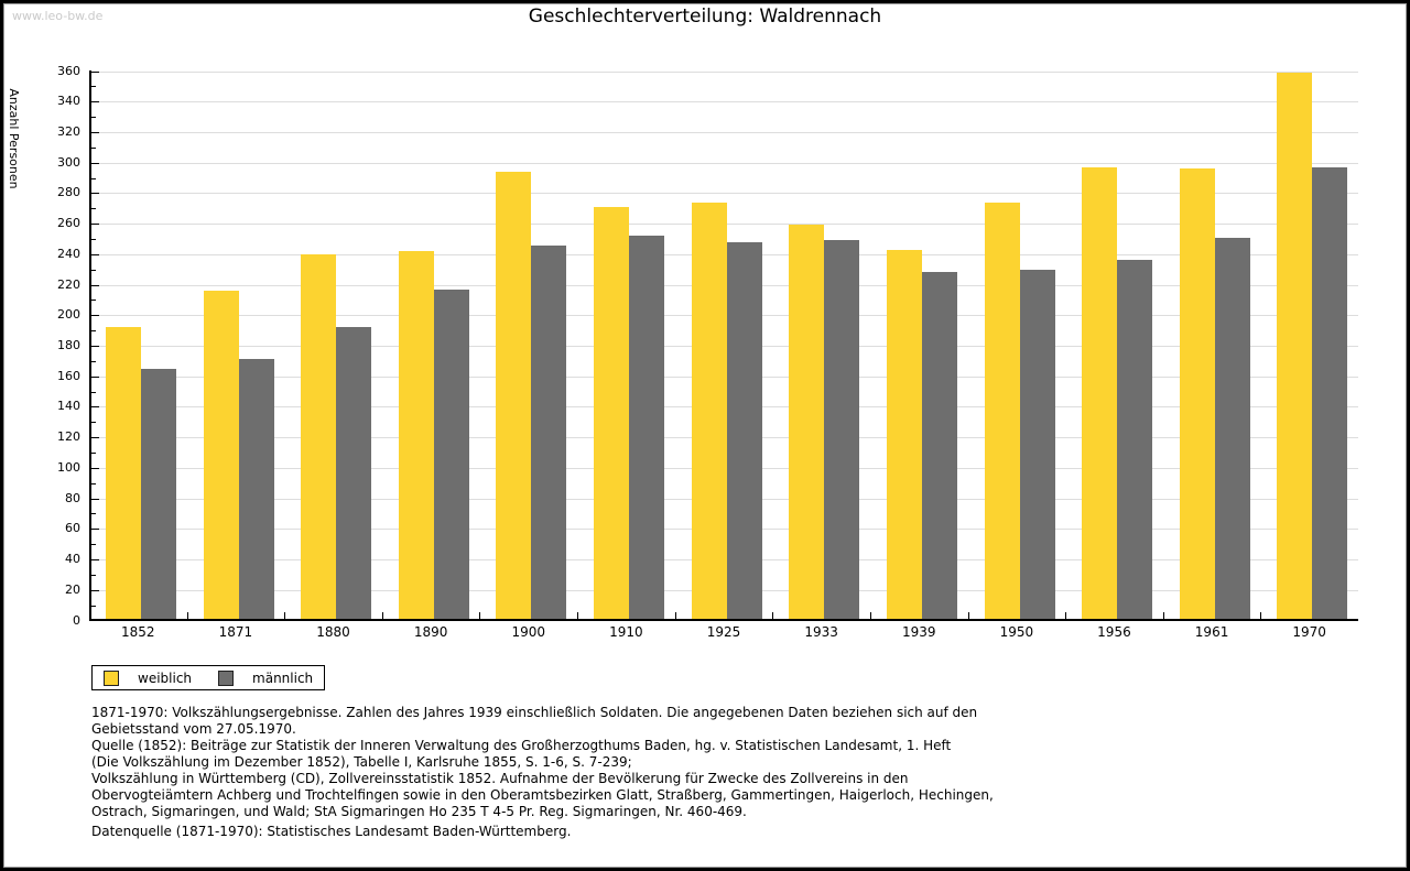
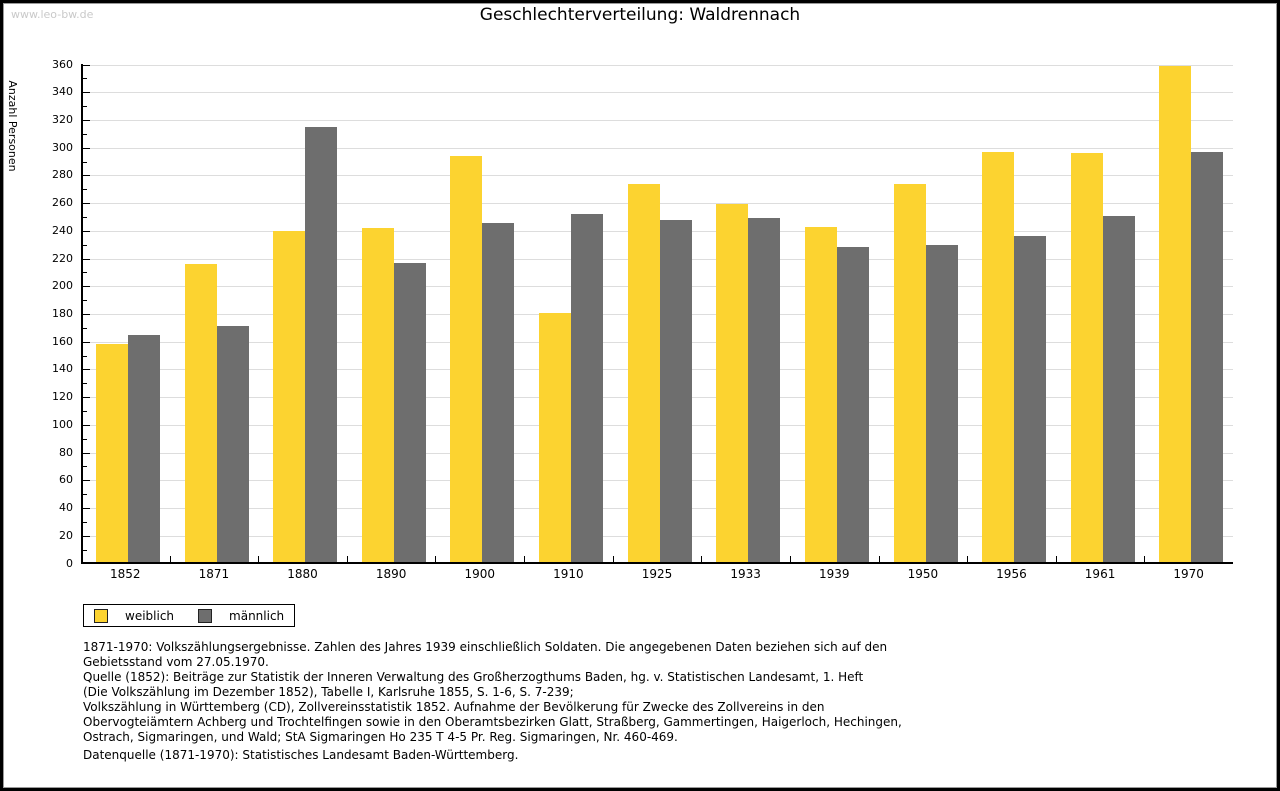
weiblich/1852: 192 -> 158
männlich/1880: 192 -> 315
weiblich/1910: 271 -> 181
